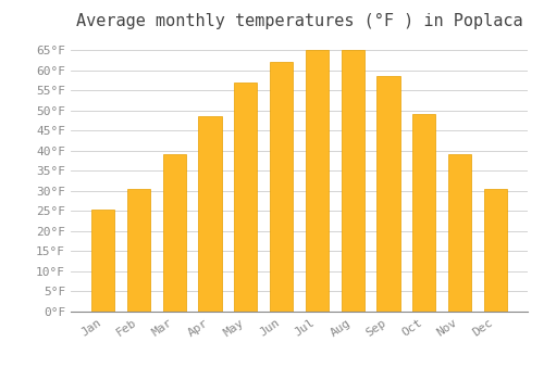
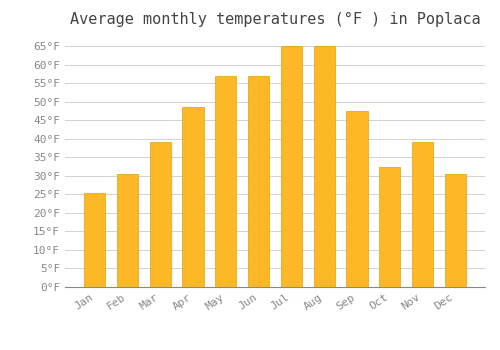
Jun: 62.0°F -> 57.0°F
Sep: 58.5°F -> 47.5°F
Oct: 49.0°F -> 32.5°F
